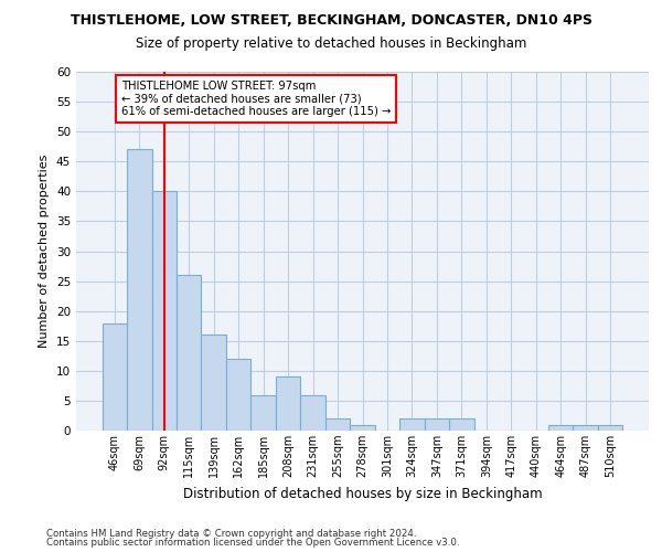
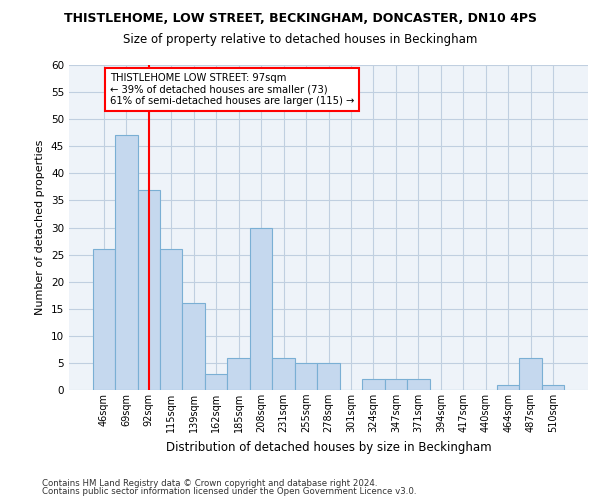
46sqm: 18 -> 26
92sqm: 40 -> 37
162sqm: 12 -> 3
208sqm: 9 -> 30
255sqm: 2 -> 5
278sqm: 1 -> 5
487sqm: 1 -> 6
